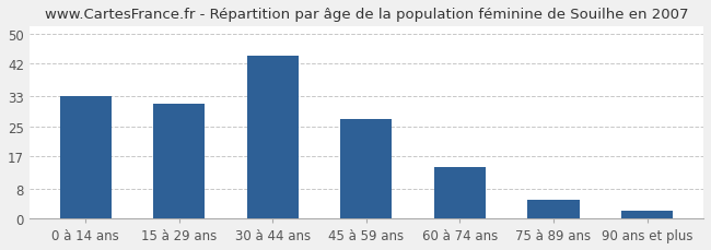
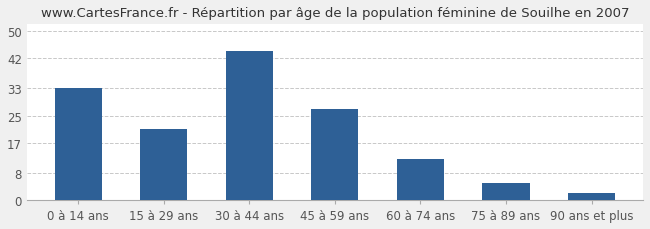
15 à 29 ans: 31 -> 21
60 à 74 ans: 14 -> 12
